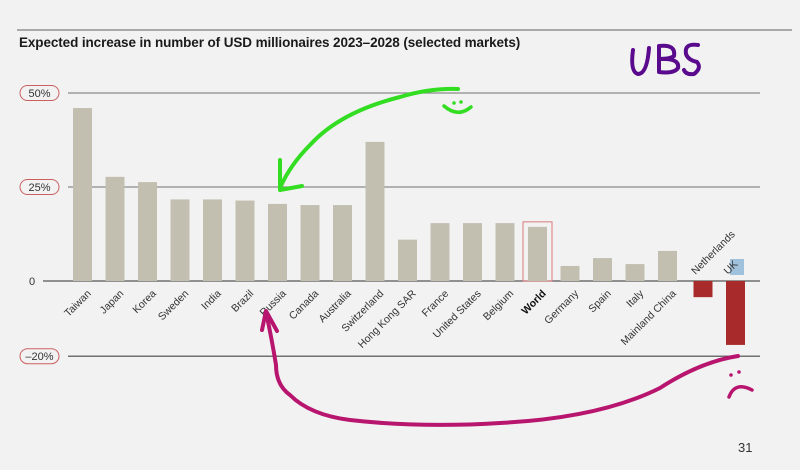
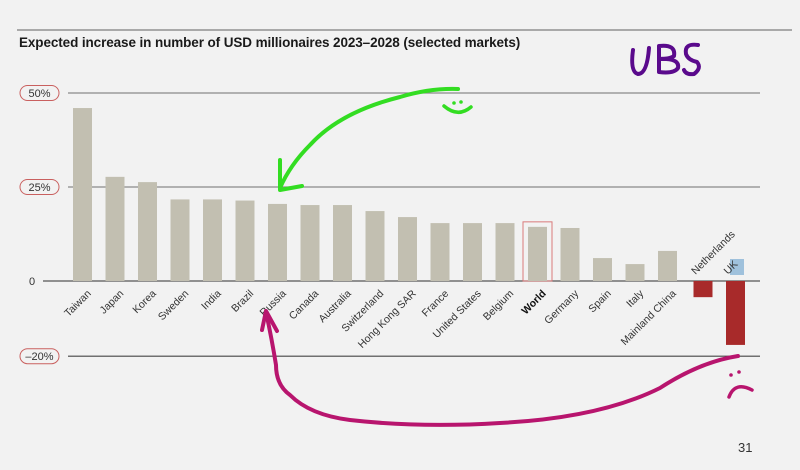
Switzerland: 37% -> 19%
Hong Kong SAR: 11% -> 17%
Germany: 4% -> 14%
